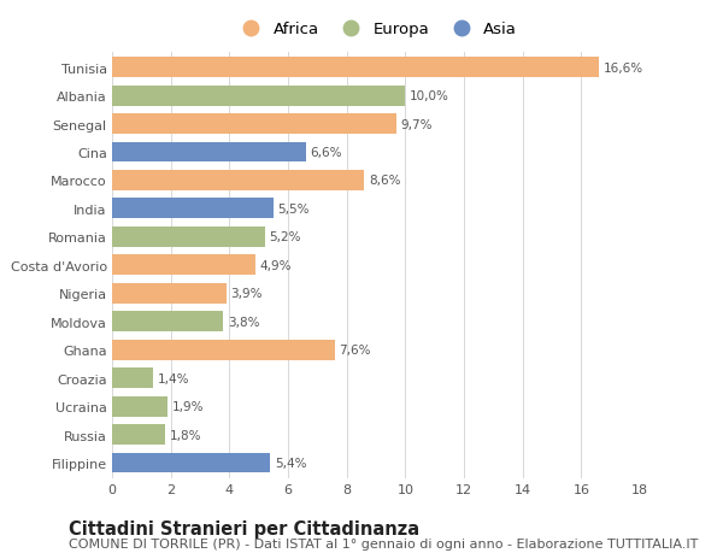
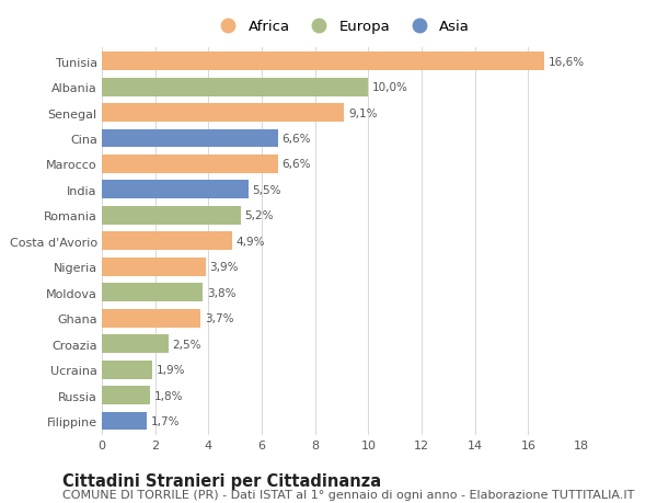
Senegal: 9,7% -> 9,1%
Marocco: 8,6% -> 6,6%
Ghana: 7,6% -> 3,7%
Croazia: 1,4% -> 2,5%
Filippine: 5,4% -> 1,7%
